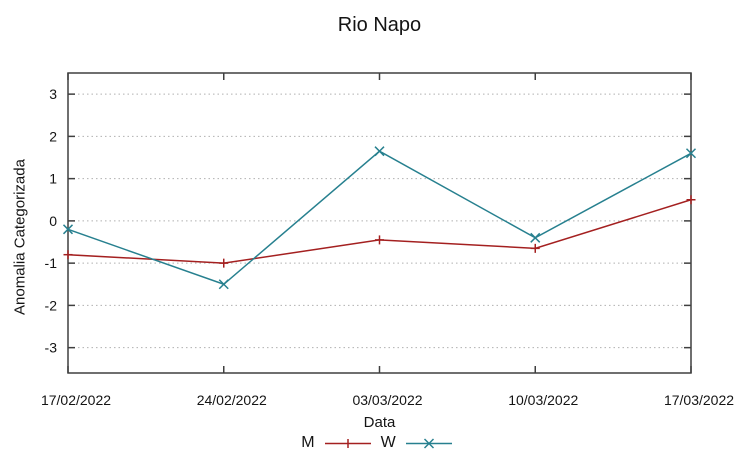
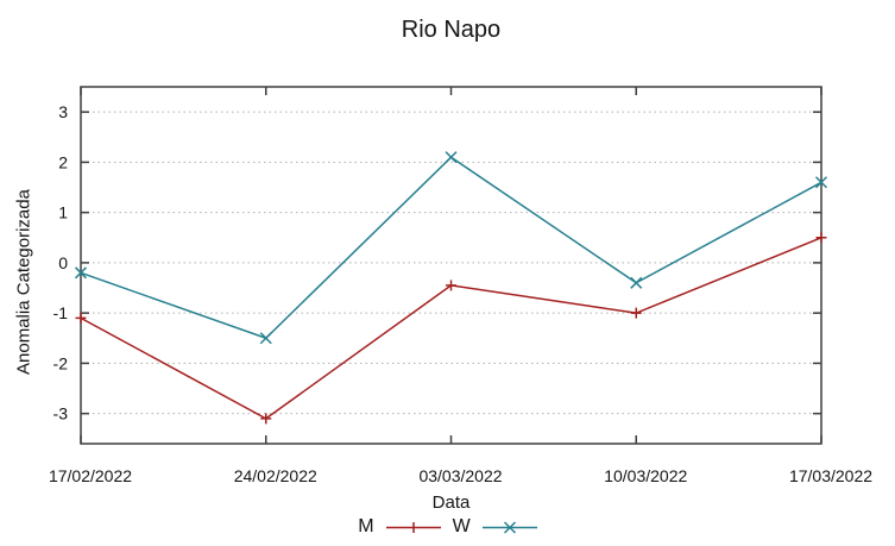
M/17/02/2022: -0.8 -> -1.1
M/24/02/2022: -1.0 -> -3.1
W/03/03/2022: 1.6 -> 2.1
M/10/03/2022: -0.7 -> -1.0
